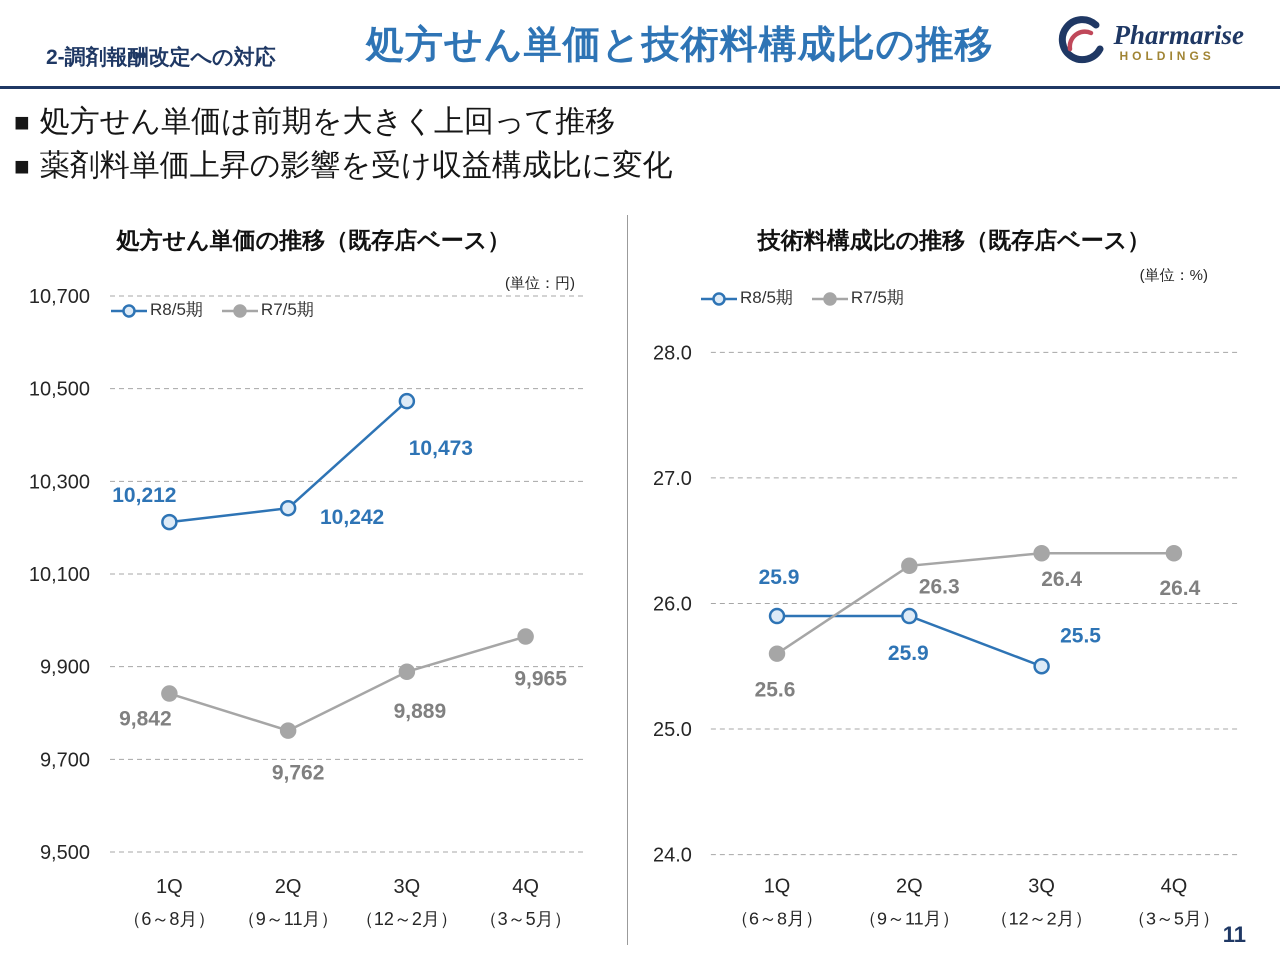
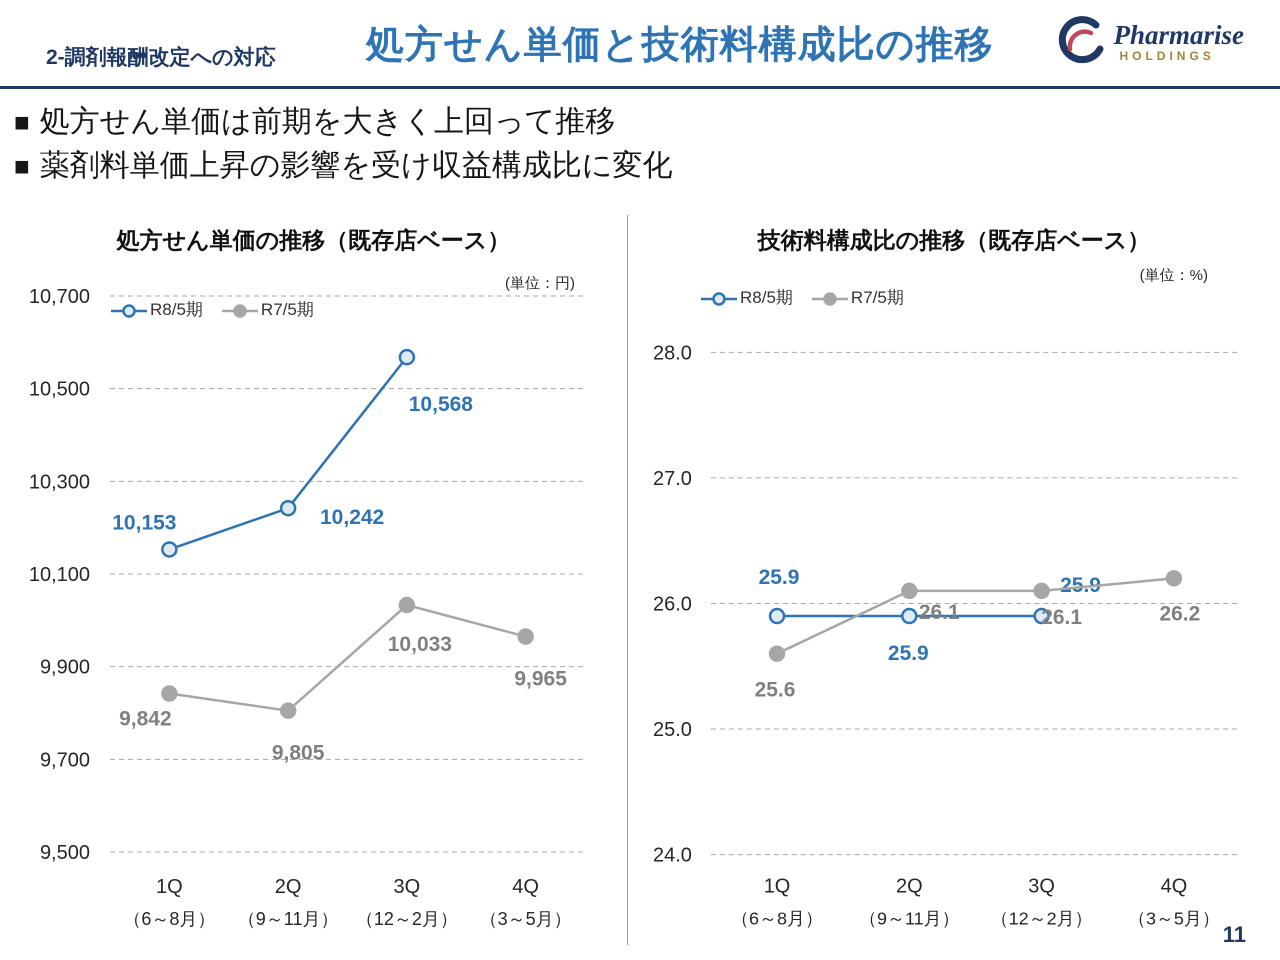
処方せん単価の推移（既存店ベース）/R8/5期/1Q: 10,212 -> 10,153
処方せん単価の推移（既存店ベース）/R7/5期/2Q: 9,762 -> 9,805
処方せん単価の推移（既存店ベース）/R8/5期/3Q: 10,473 -> 10,568
処方せん単価の推移（既存店ベース）/R7/5期/3Q: 9,889 -> 10,033
技術料構成比の推移（既存店ベース）/R7/5期/2Q: 26.3 -> 26.1
技術料構成比の推移（既存店ベース）/R8/5期/3Q: 25.5 -> 25.9
技術料構成比の推移（既存店ベース）/R7/5期/3Q: 26.4 -> 26.1
技術料構成比の推移（既存店ベース）/R7/5期/4Q: 26.4 -> 26.2
